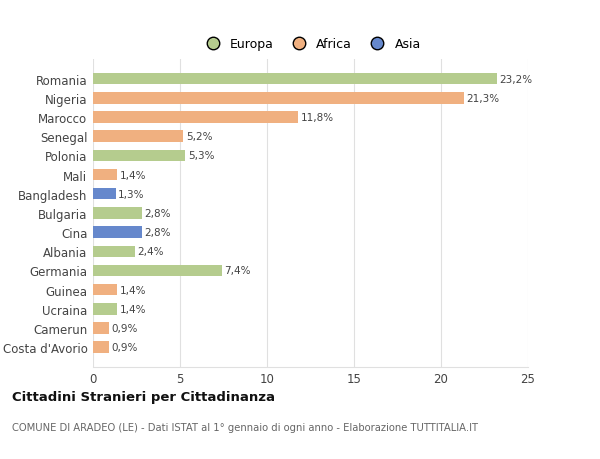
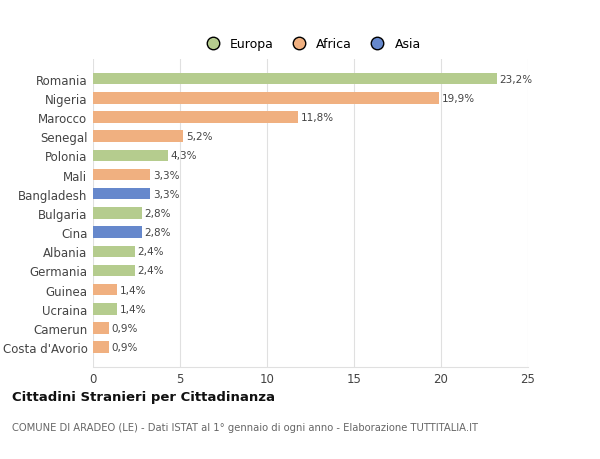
Nigeria: 21,3% -> 19,9%
Polonia: 5,3% -> 4,3%
Mali: 1,4% -> 3,3%
Bangladesh: 1,3% -> 3,3%
Germania: 7,4% -> 2,4%
